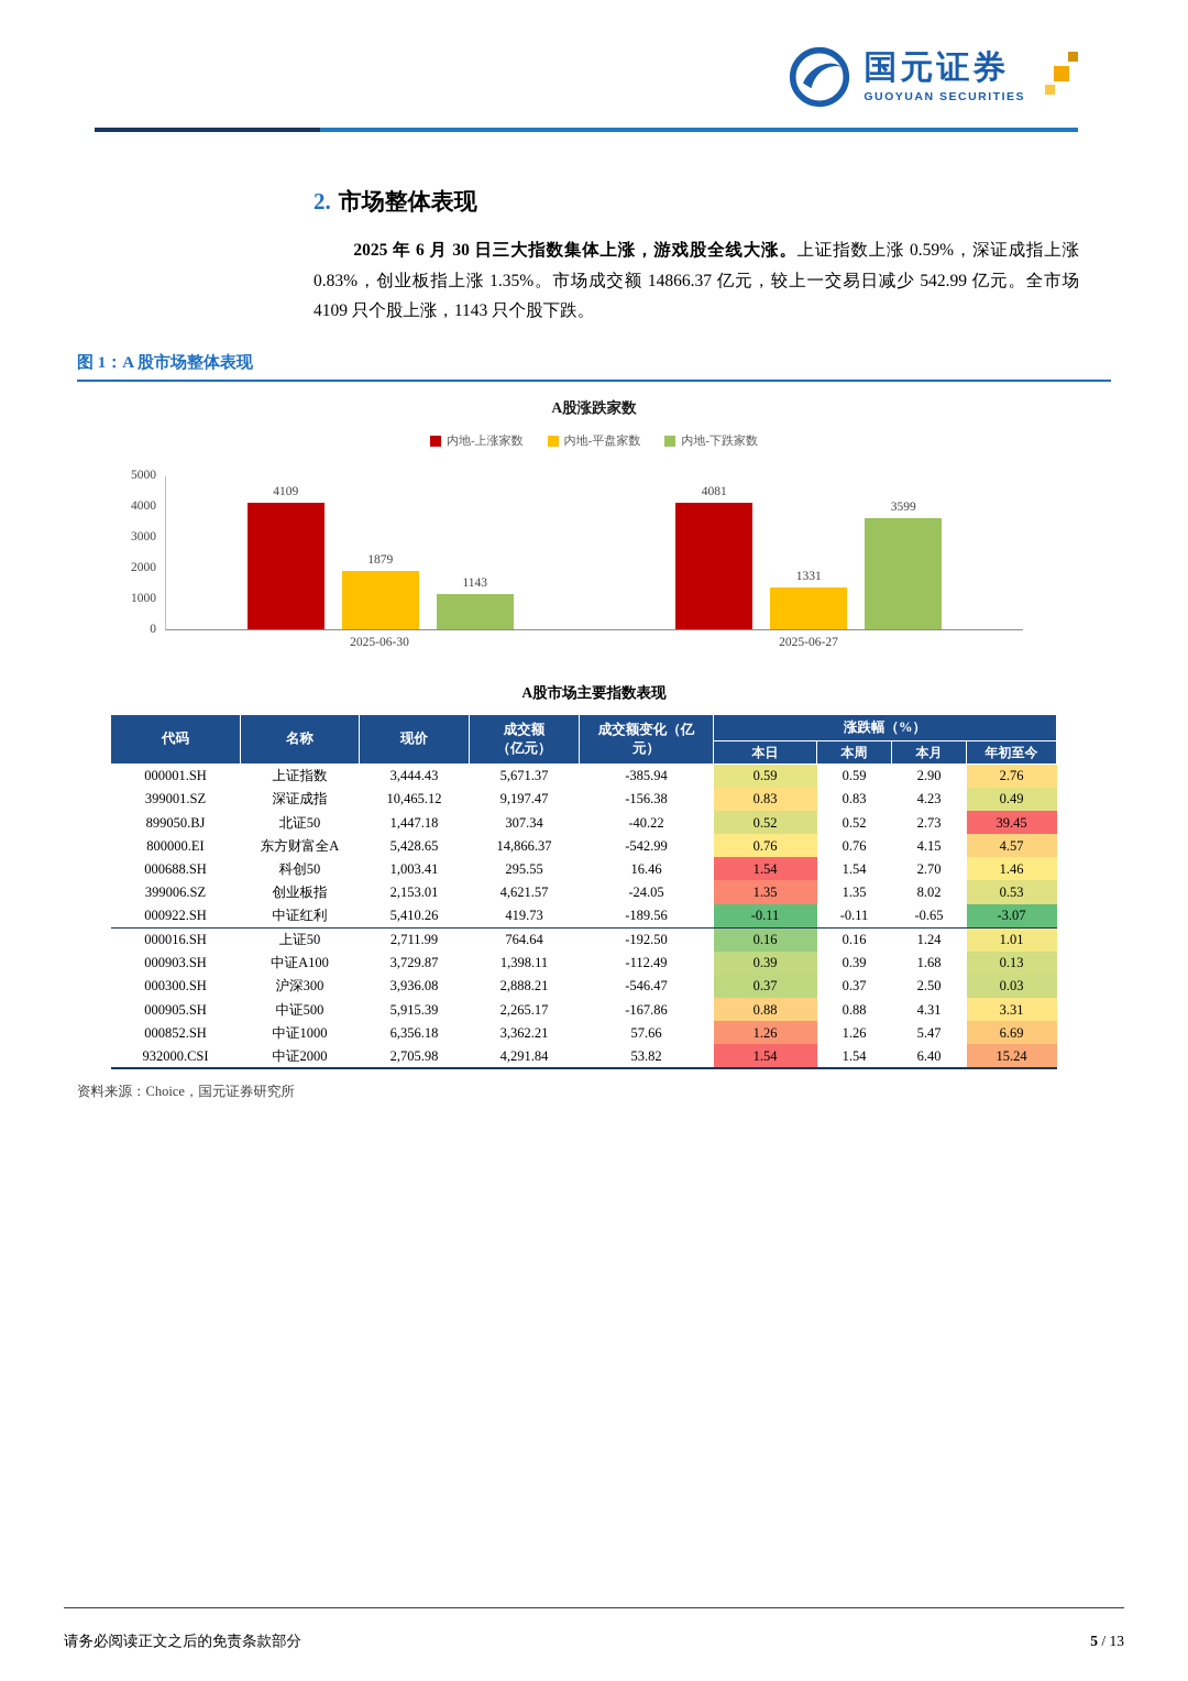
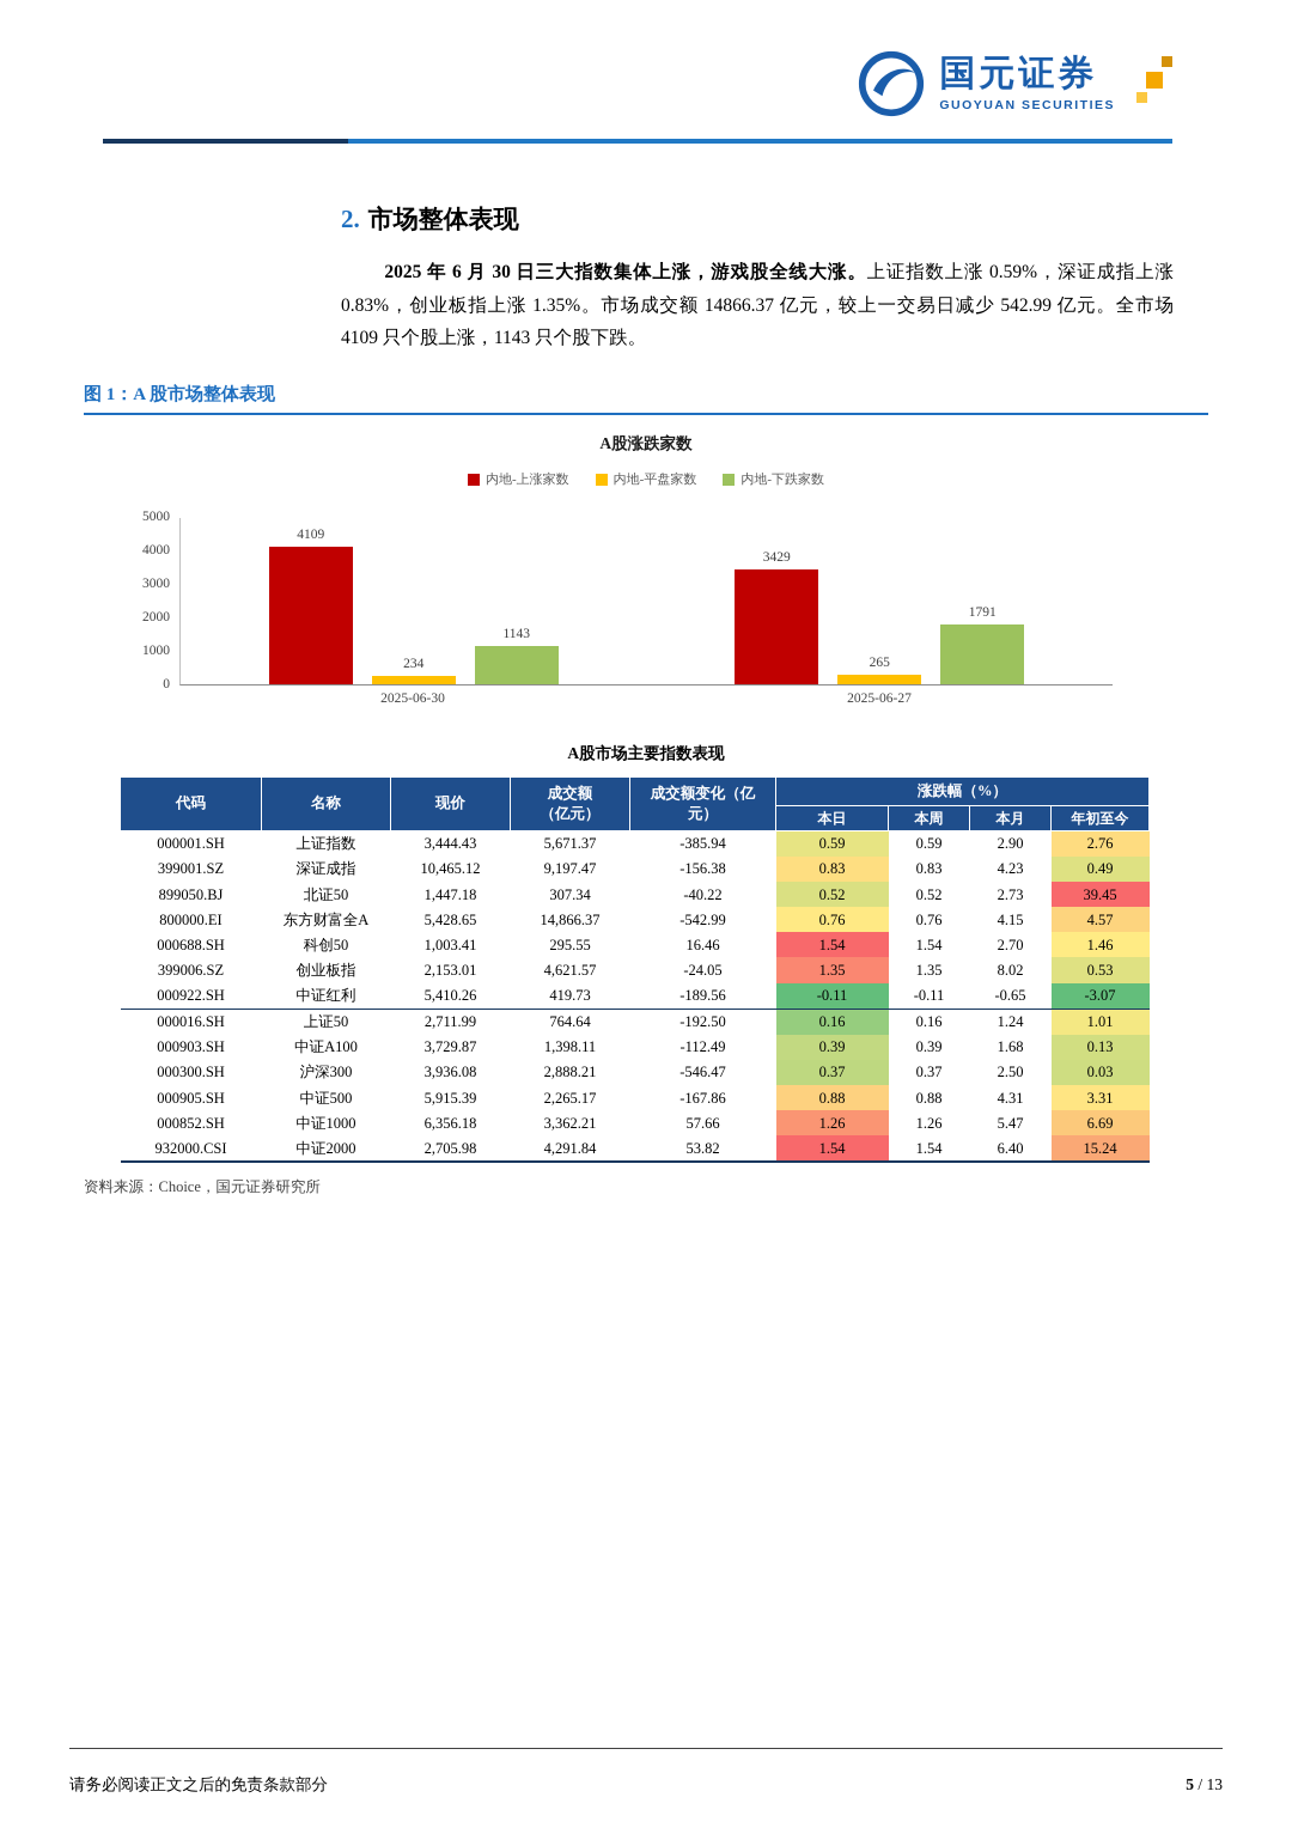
内地-平盘家数/2025-06-30: 1879 -> 234
内地-上涨家数/2025-06-27: 4081 -> 3429
内地-平盘家数/2025-06-27: 1331 -> 265
内地-下跌家数/2025-06-27: 3599 -> 1791
